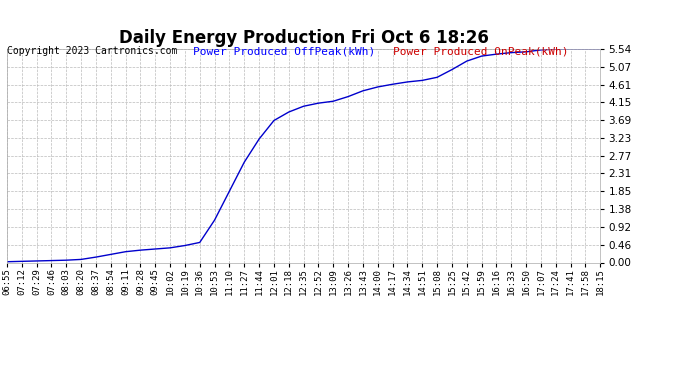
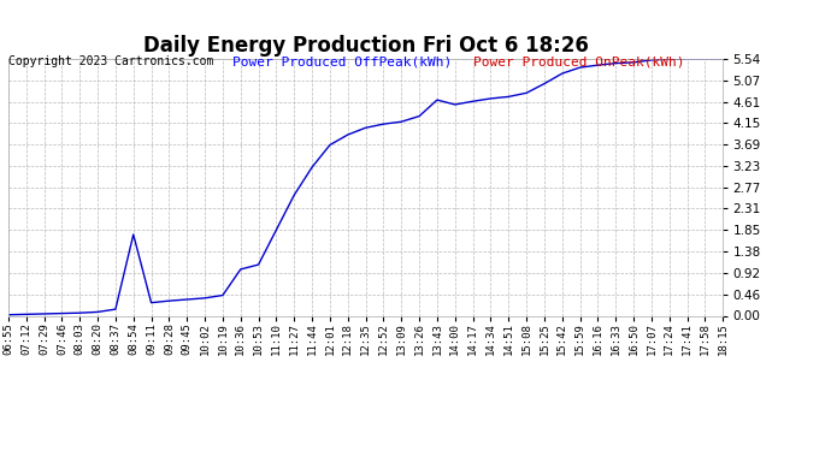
08:54: 0.21 -> 1.75
10:36: 0.52 -> 1.00
13:43: 4.45 -> 4.65
